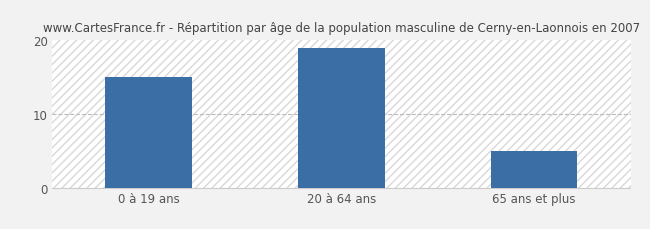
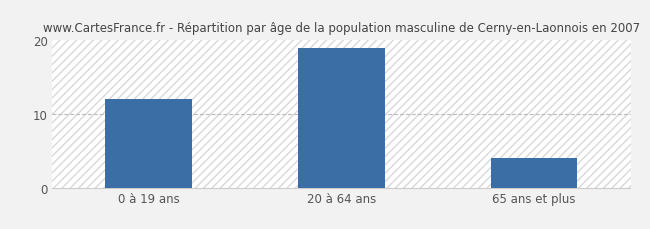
0 à 19 ans: 15 -> 12
65 ans et plus: 5 -> 4
